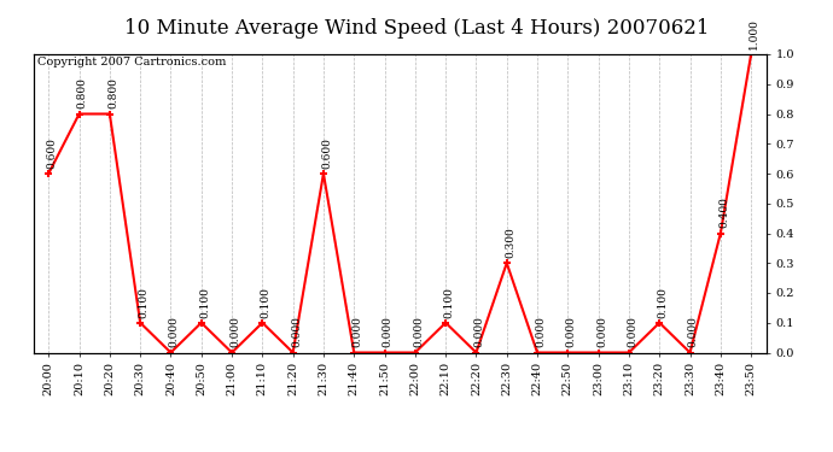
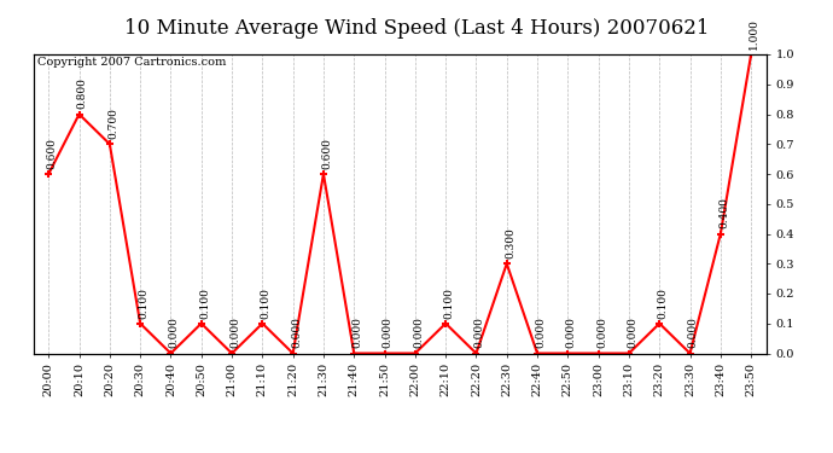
20:20: 0.800 -> 0.700
